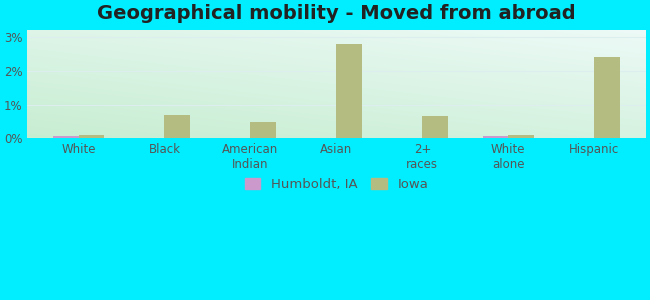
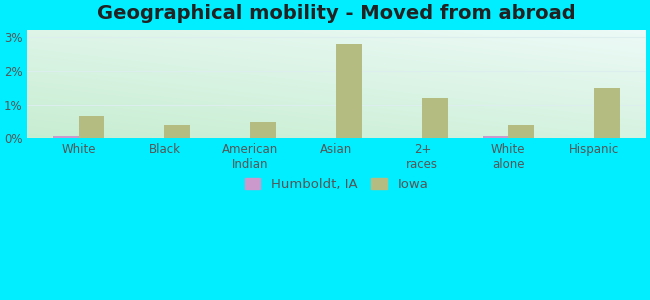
Iowa/White: 0.10% -> 0.65%
Iowa/Black: 0.70% -> 0.40%
Iowa/2+ races: 0.65% -> 1.20%
Iowa/White alone: 0.10% -> 0.40%
Iowa/Hispanic: 2.40% -> 1.50%
